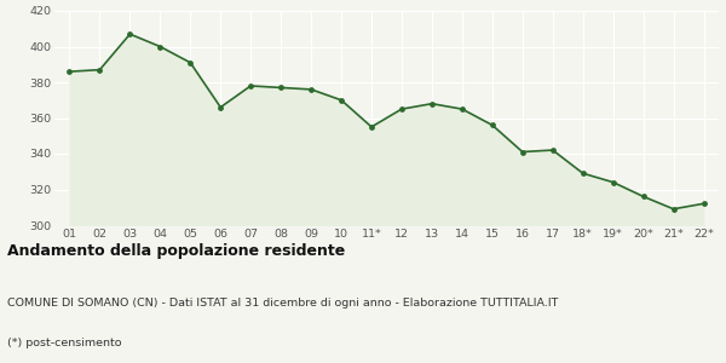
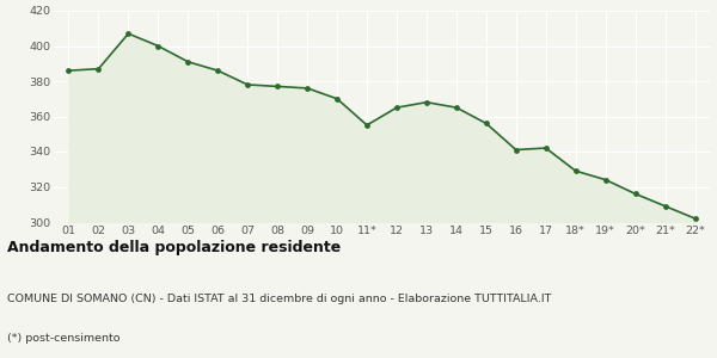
06: 366 -> 386
22*: 312 -> 302
